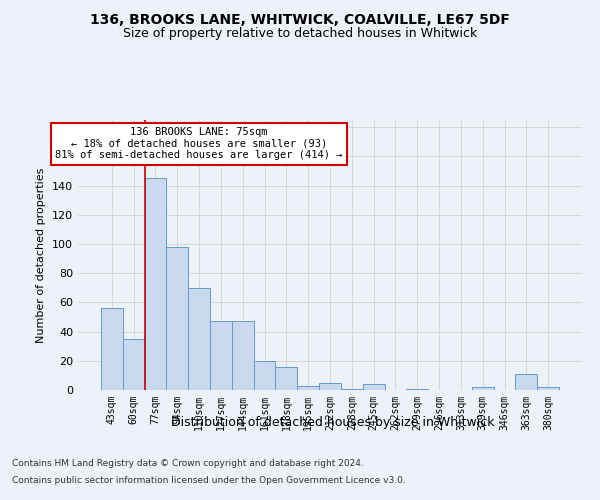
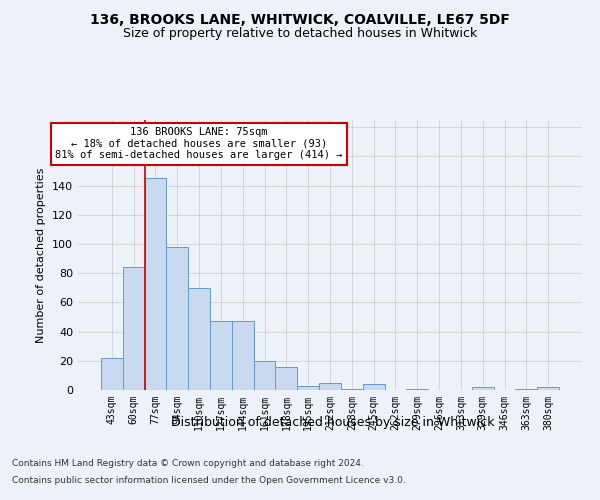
43sqm: 56 -> 22
60sqm: 35 -> 84
363sqm: 11 -> 1
